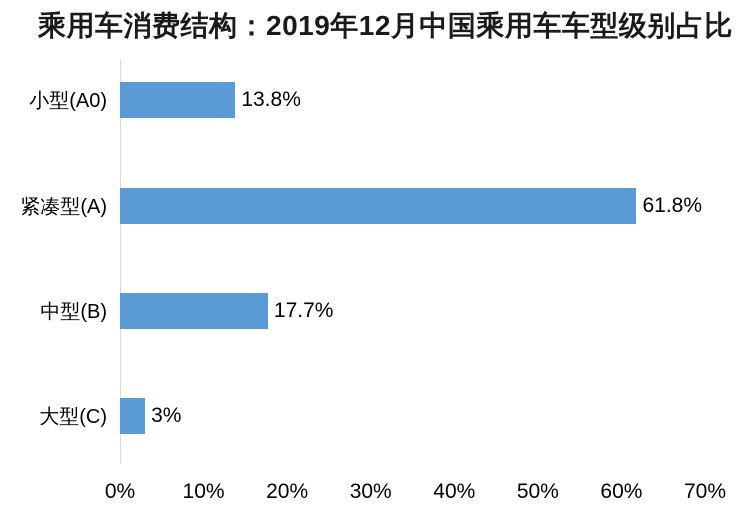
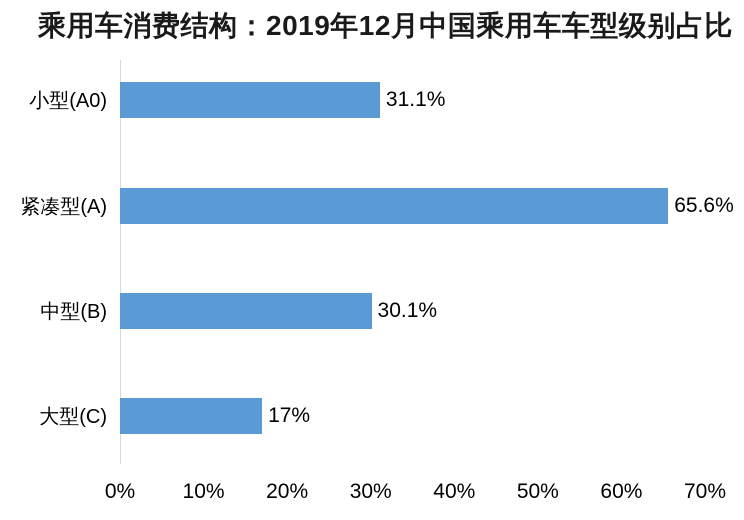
小型(A0): 13.8% -> 31.1%
紧凑型(A): 61.8% -> 65.6%
中型(B): 17.7% -> 30.1%
大型(C): 3% -> 17%
